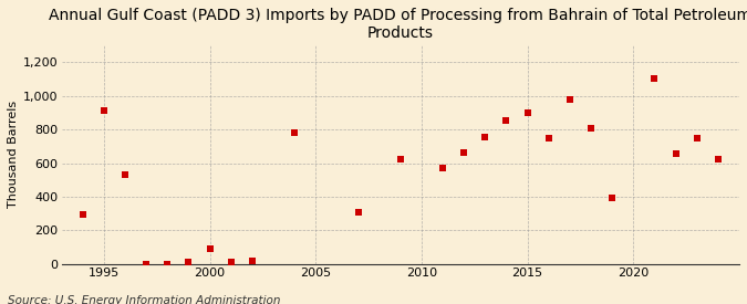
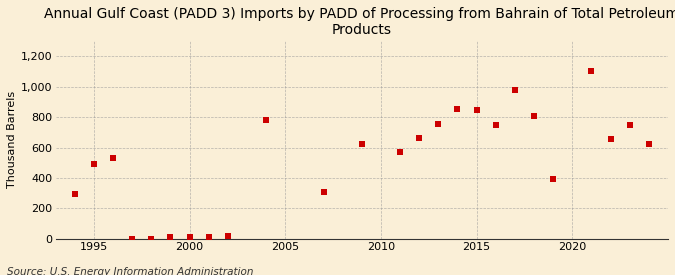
1995: 910 -> 490
2000: 90 -> 10
2015: 900 -> 850
